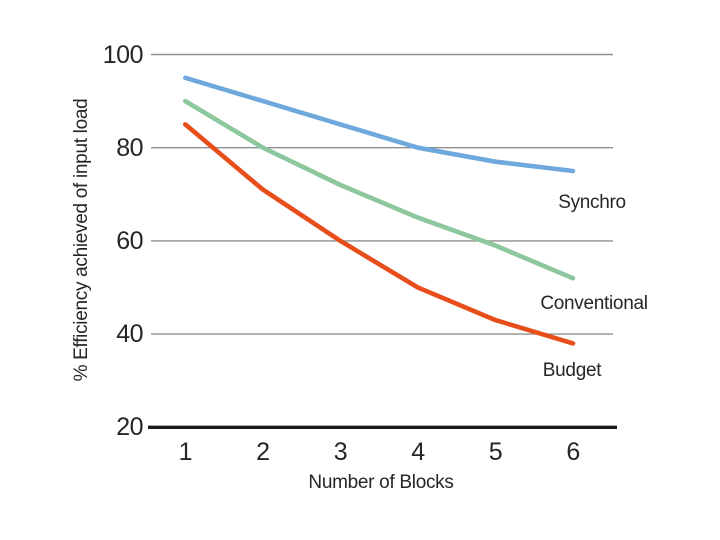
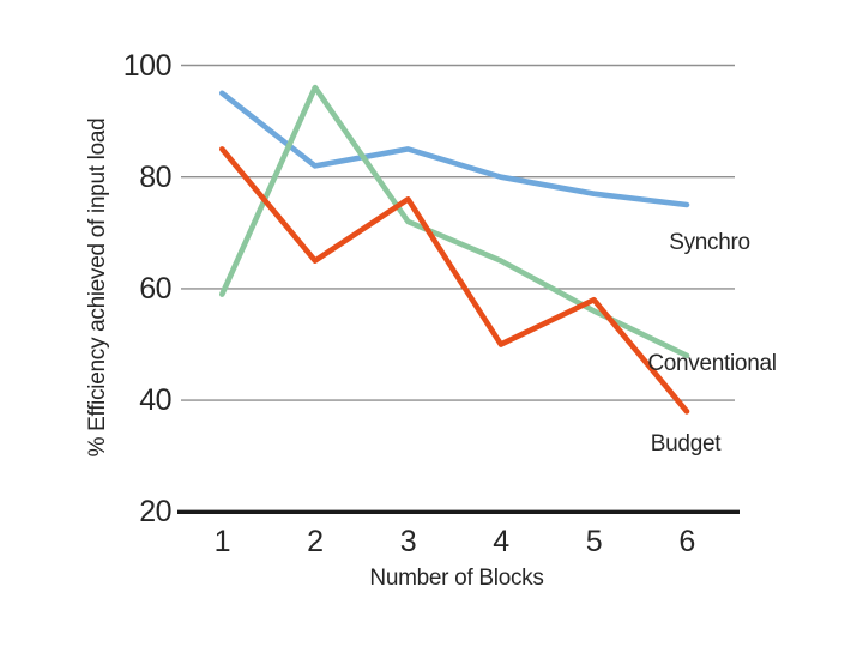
Conventional/1: 90 -> 59
Synchro/2: 90 -> 82
Conventional/2: 80 -> 96
Budget/2: 71 -> 65
Budget/3: 60 -> 76
Conventional/5: 59 -> 56
Budget/5: 43 -> 58
Conventional/6: 52 -> 48
